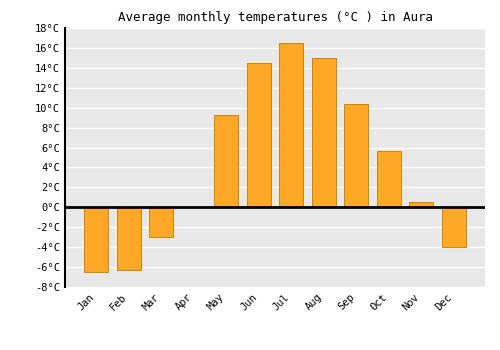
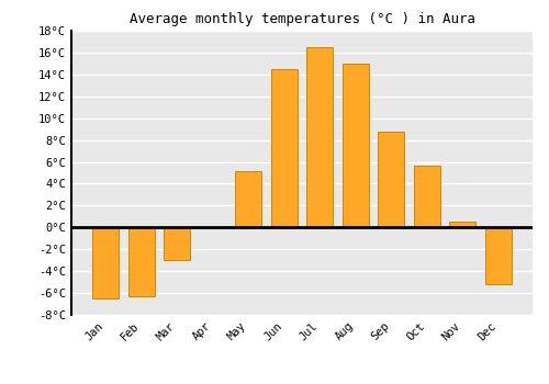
May: 9.3°C -> 5.2°C
Sep: 10.4°C -> 8.8°C
Dec: -4.0°C -> -5.2°C
